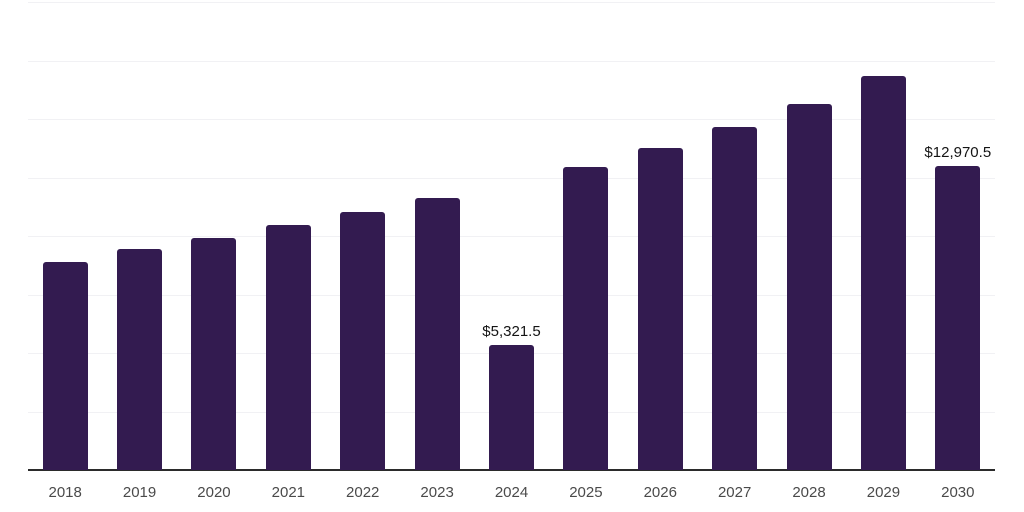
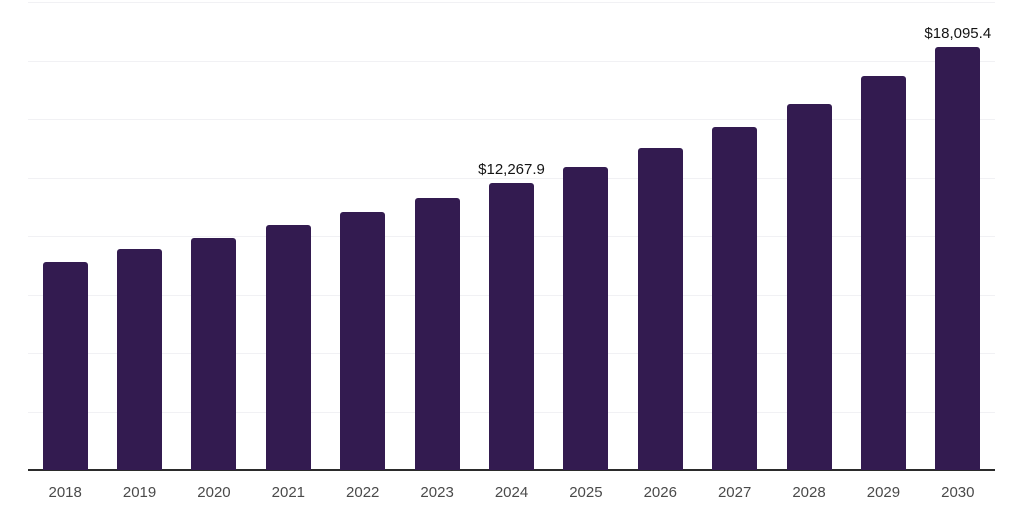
2024: $5,321.5 -> $12,267.9
2030: $12,970.5 -> $18,095.4
